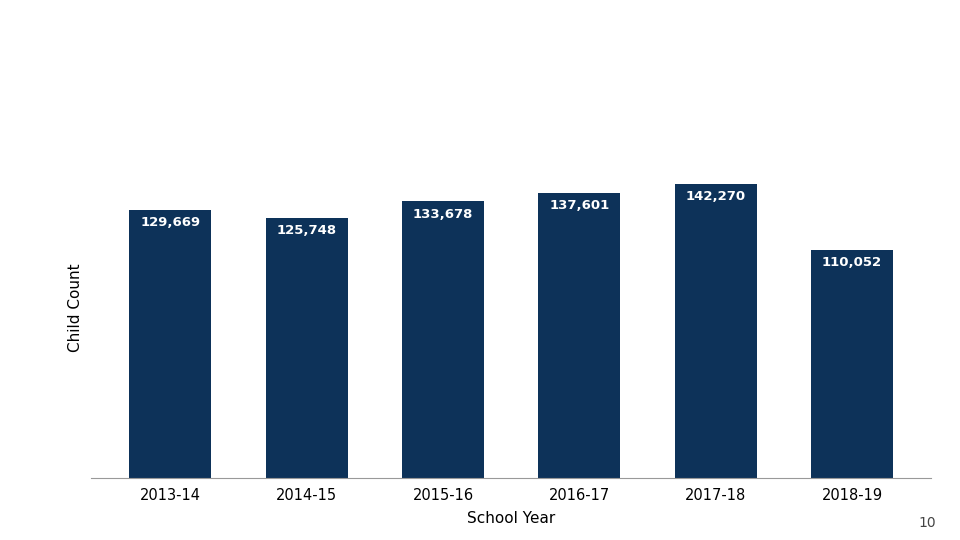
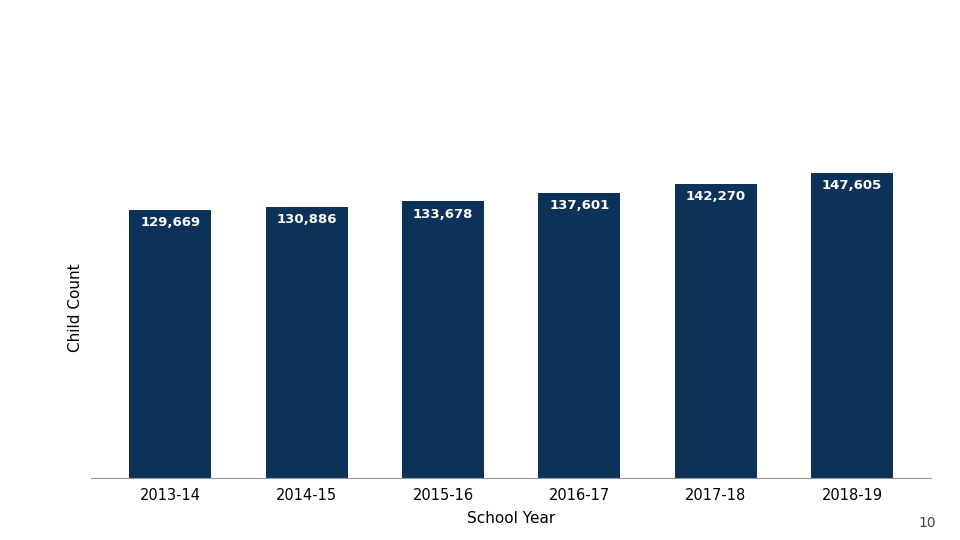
2014-15: 125,748 -> 130,886
2018-19: 110,052 -> 147,605
